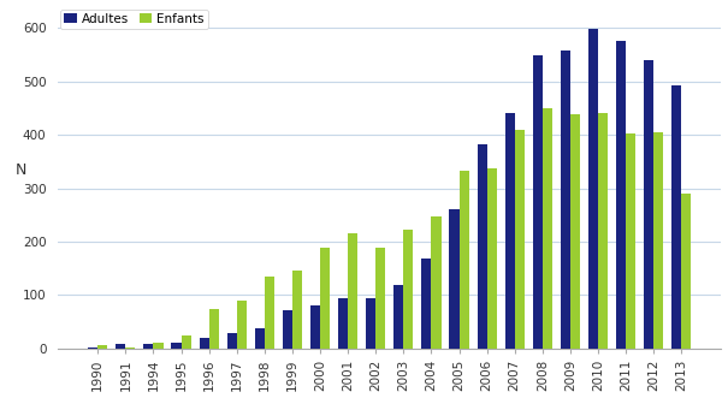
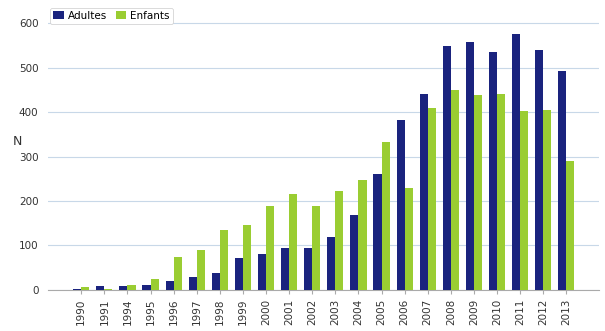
Enfants/2006: 338 -> 230
Adultes/2010: 598 -> 535
